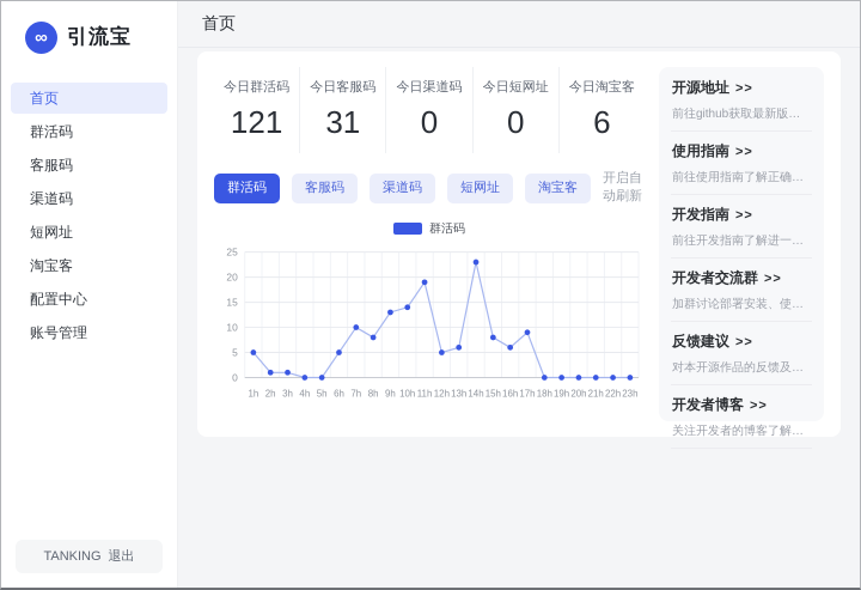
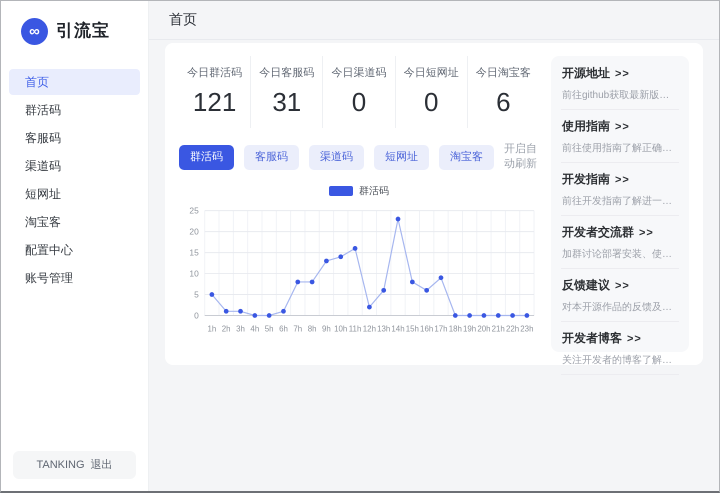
6h: 5 -> 1
7h: 10 -> 8
11h: 19 -> 16
12h: 5 -> 2
